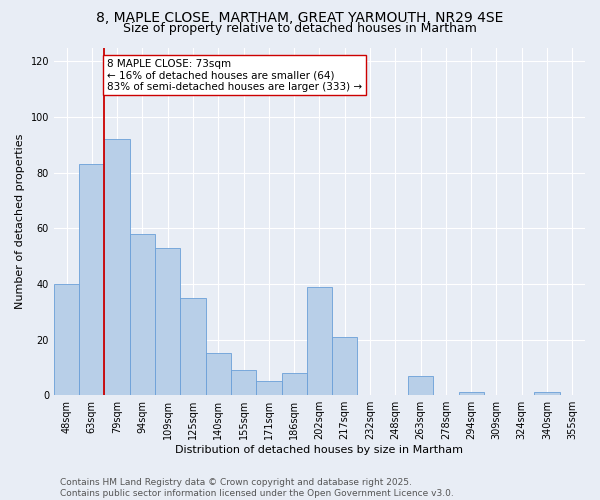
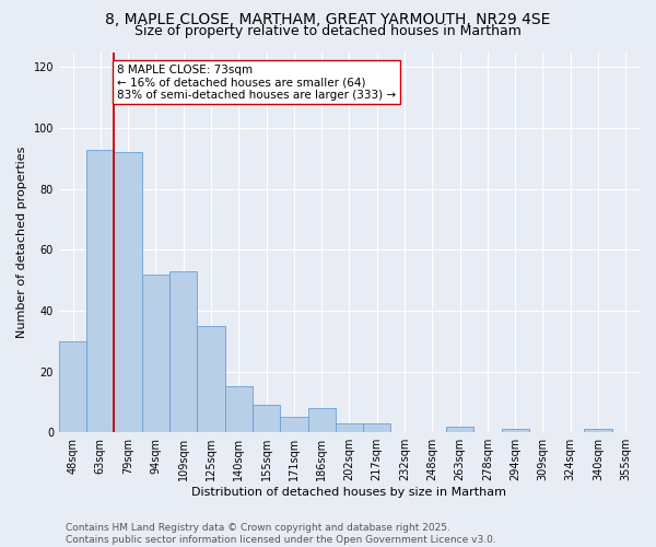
48sqm: 40 -> 30
63sqm: 83 -> 93
94sqm: 58 -> 52
202sqm: 39 -> 3
217sqm: 21 -> 3
263sqm: 7 -> 2
